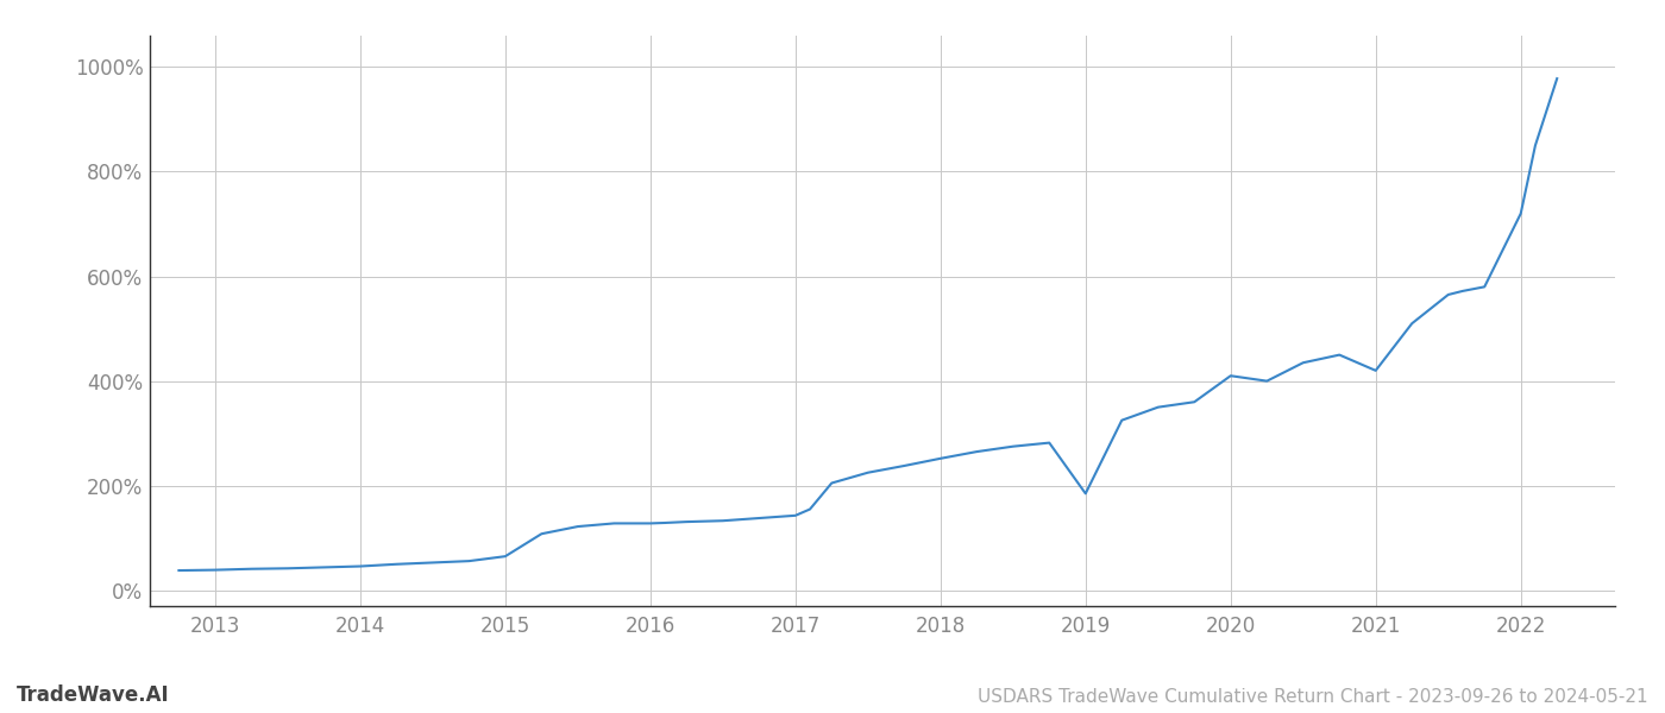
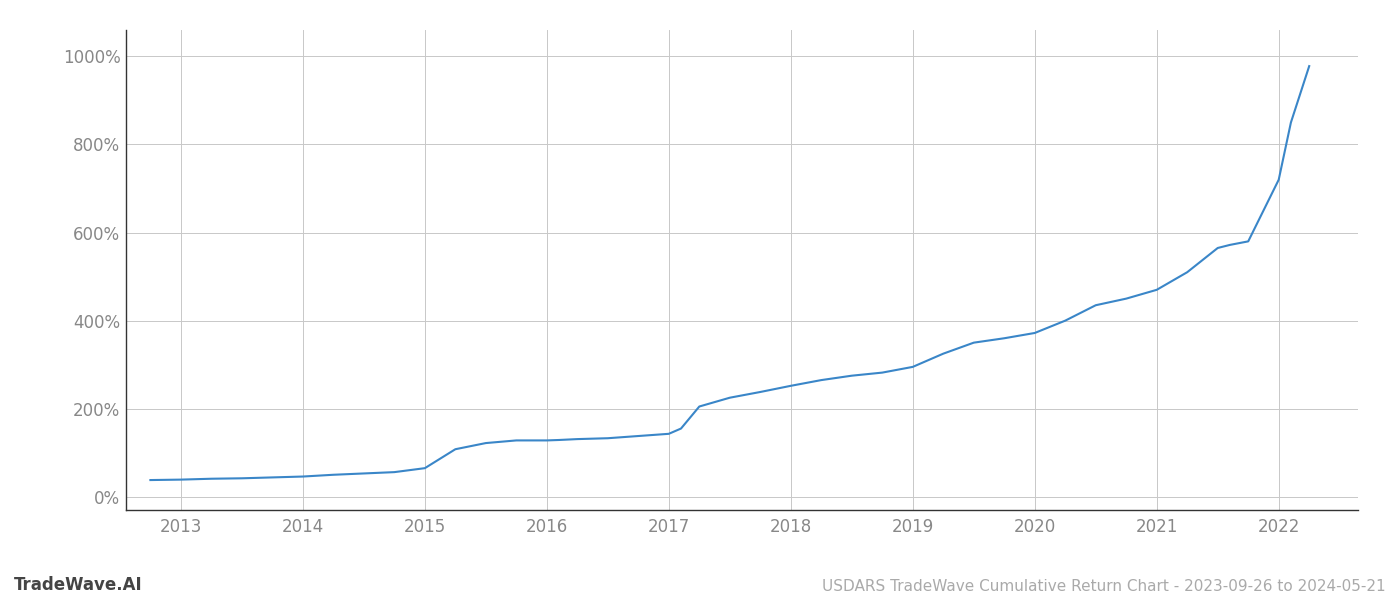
2019: 185% -> 295%
2020: 410% -> 372%
2021: 420% -> 470%
